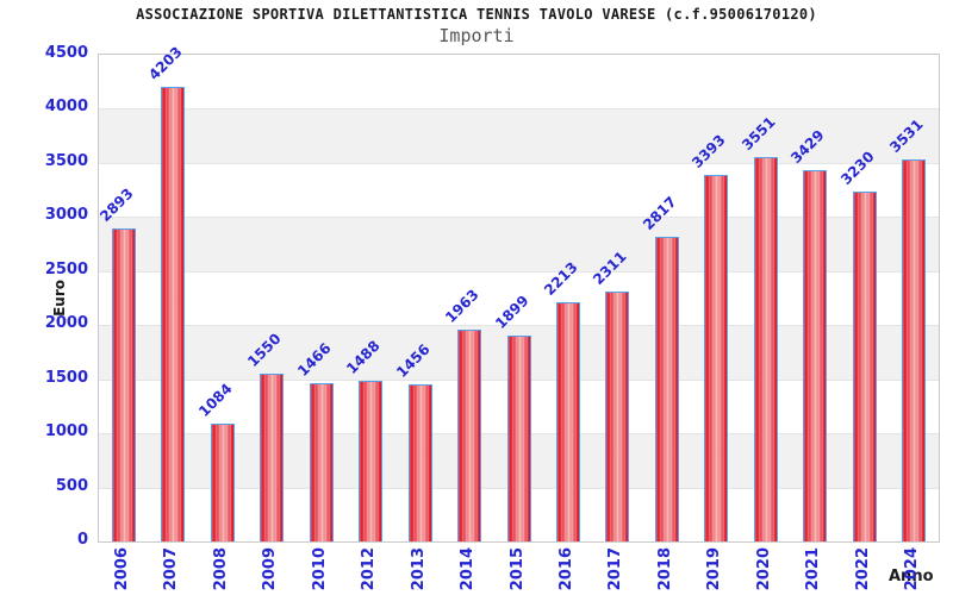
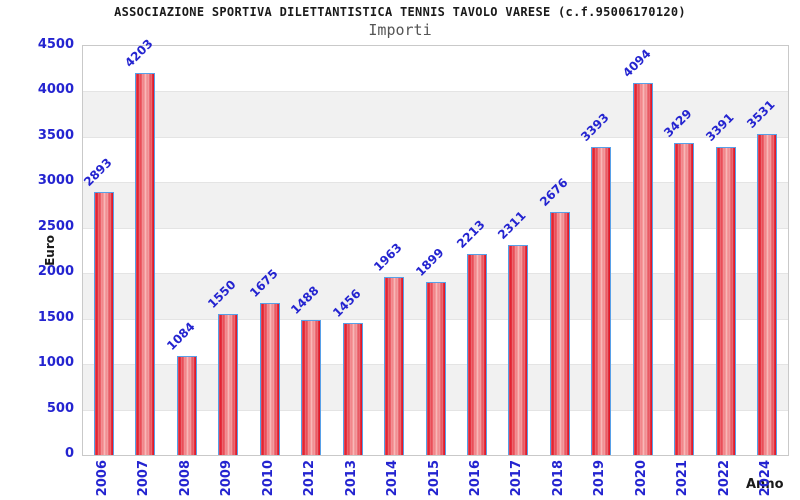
2010: 1466 -> 1675
2018: 2817 -> 2676
2020: 3551 -> 4094
2022: 3230 -> 3391
